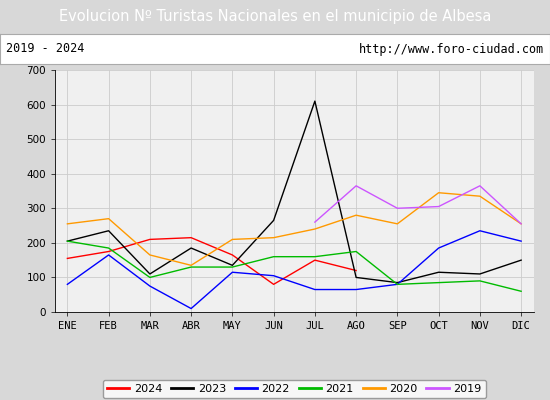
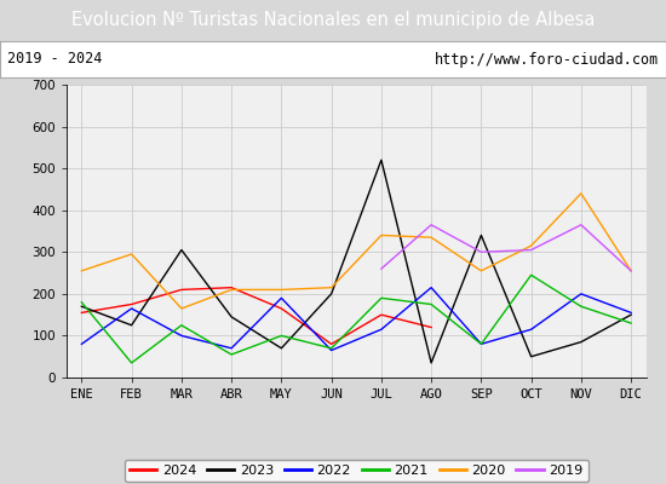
2023/ENE: 205 -> 170
2021/ENE: 205 -> 180
2023/FEB: 235 -> 125
2021/FEB: 185 -> 35
2020/FEB: 270 -> 295
2023/MAR: 110 -> 305
2022/MAR: 75 -> 100
2021/MAR: 100 -> 125
2023/ABR: 185 -> 145
2022/ABR: 10 -> 70
2021/ABR: 130 -> 55
2020/ABR: 135 -> 210
2023/MAY: 135 -> 70
2022/MAY: 115 -> 190
2021/MAY: 130 -> 100
2023/JUN: 265 -> 200
2022/JUN: 105 -> 65
2021/JUN: 160 -> 70
2023/JUL: 610 -> 520
2022/JUL: 65 -> 115
2021/JUL: 160 -> 190
2020/JUL: 240 -> 340
2023/AGO: 100 -> 35
2022/AGO: 65 -> 215
2020/AGO: 280 -> 335
2023/SEP: 85 -> 340
2023/OCT: 115 -> 50
2022/OCT: 185 -> 115
2021/OCT: 85 -> 245
2020/OCT: 345 -> 315
2023/NOV: 110 -> 85
2022/NOV: 235 -> 200
2021/NOV: 90 -> 170
2020/NOV: 335 -> 440
2022/DIC: 205 -> 155
2021/DIC: 60 -> 130
